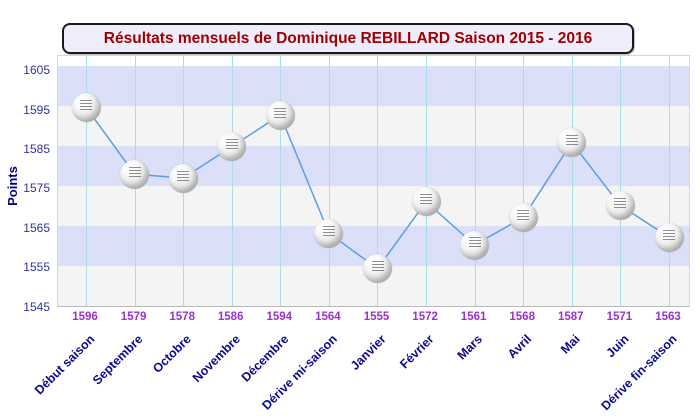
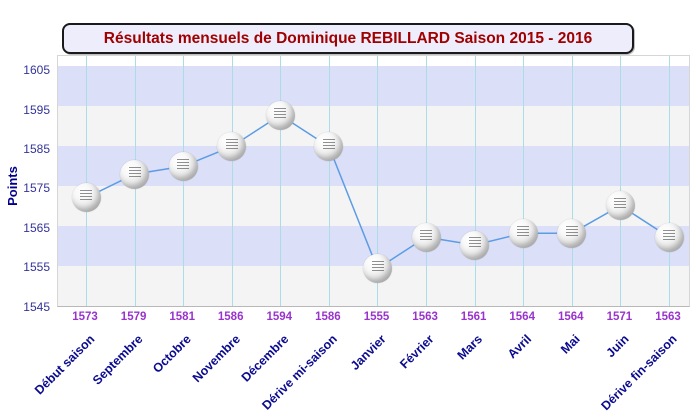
Début saison: 1596 -> 1573
Octobre: 1578 -> 1581
Dérive mi-saison: 1564 -> 1586
Février: 1572 -> 1563
Avril: 1568 -> 1564
Mai: 1587 -> 1564
